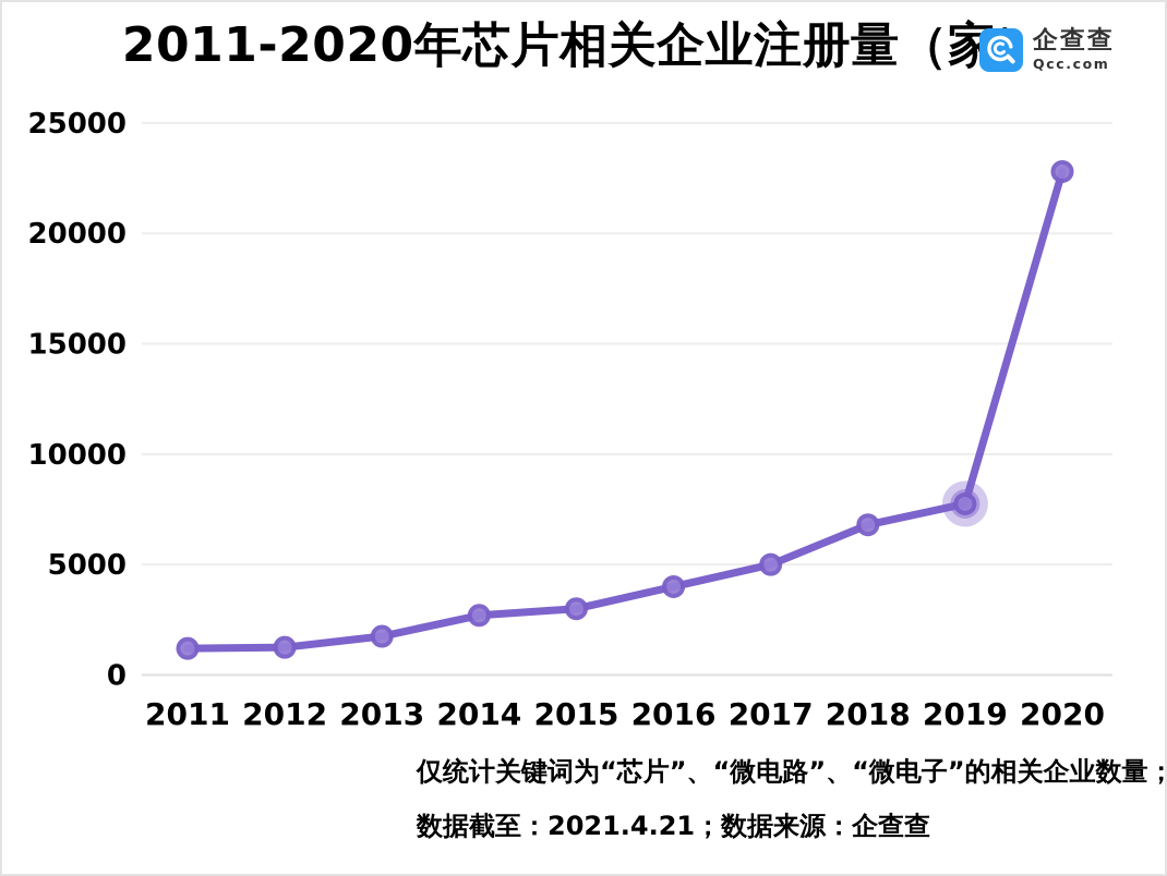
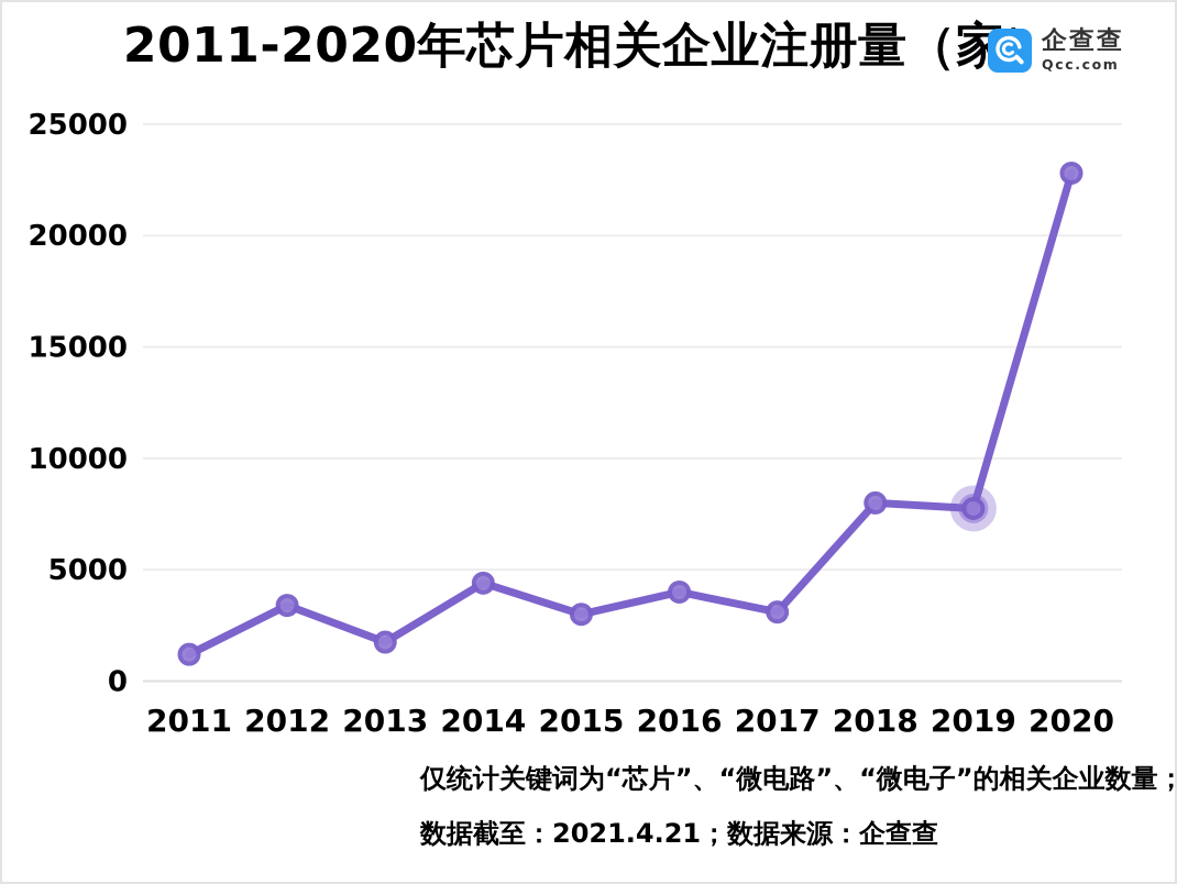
2012: 1200 -> 3400
2014: 2700 -> 4400
2017: 5000 -> 3100
2018: 6800 -> 8000
